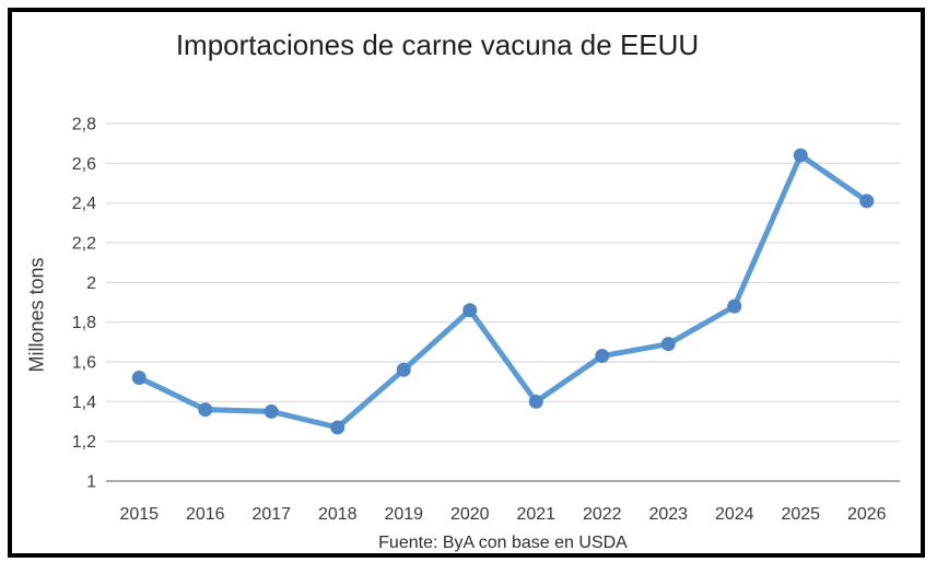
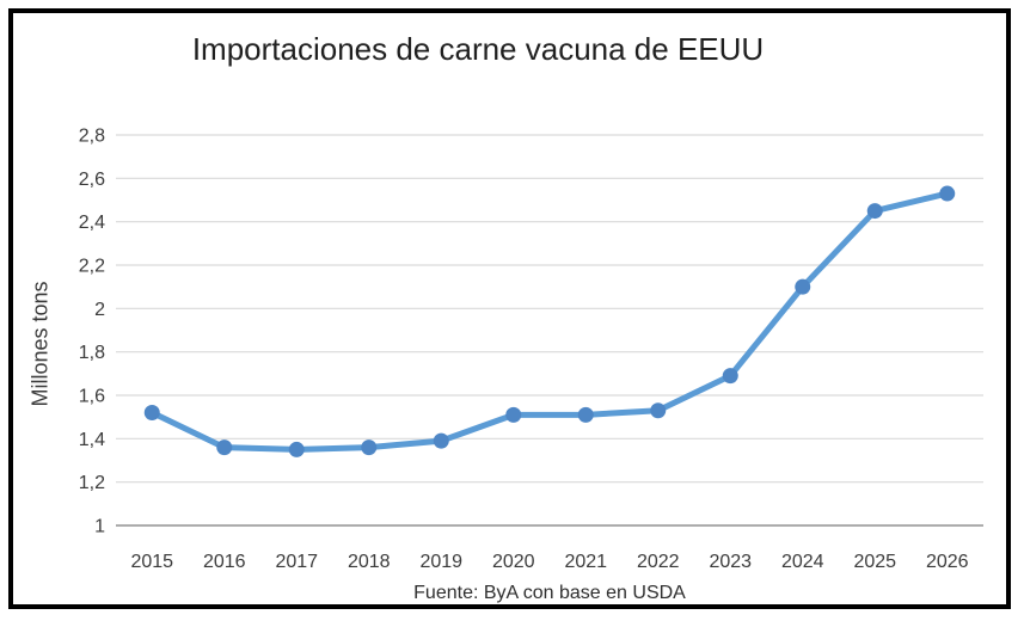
2018: 1,27 -> 1,36
2019: 1,56 -> 1,39
2020: 1,86 -> 1,51
2021: 1,40 -> 1,51
2022: 1,63 -> 1,53
2024: 1,88 -> 2,10
2025: 2,64 -> 2,45
2026: 2,41 -> 2,53
